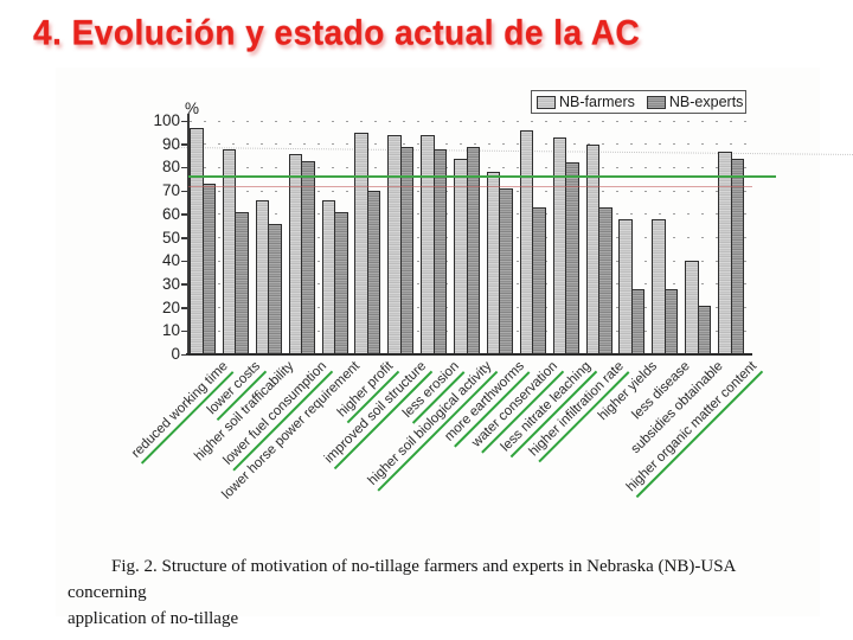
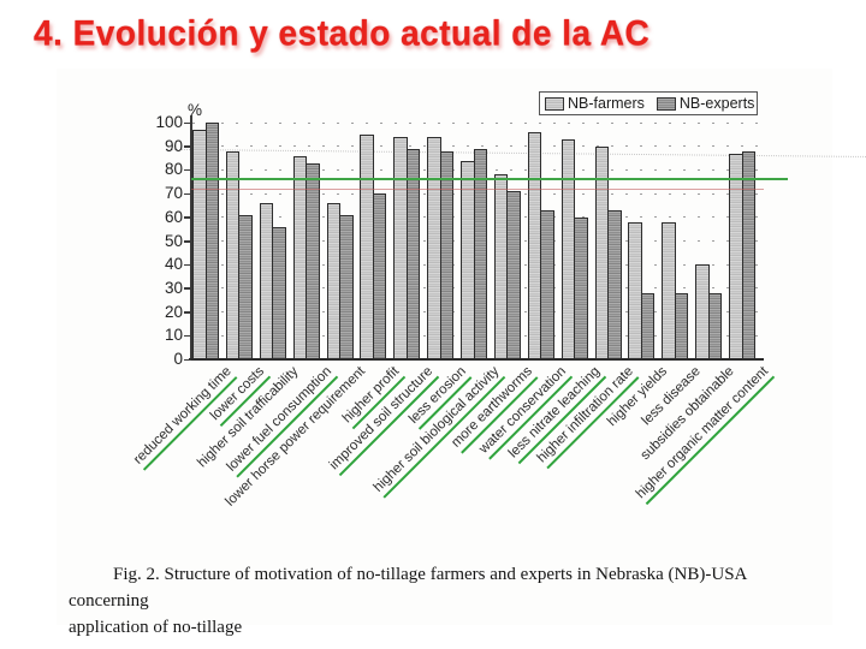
NB-experts/reduced working time: 73 -> 100
NB-experts/less nitrate leaching: 82 -> 60
NB-experts/subsidies obtainable: 21 -> 28
NB-experts/higher organic matter content: 84 -> 88
